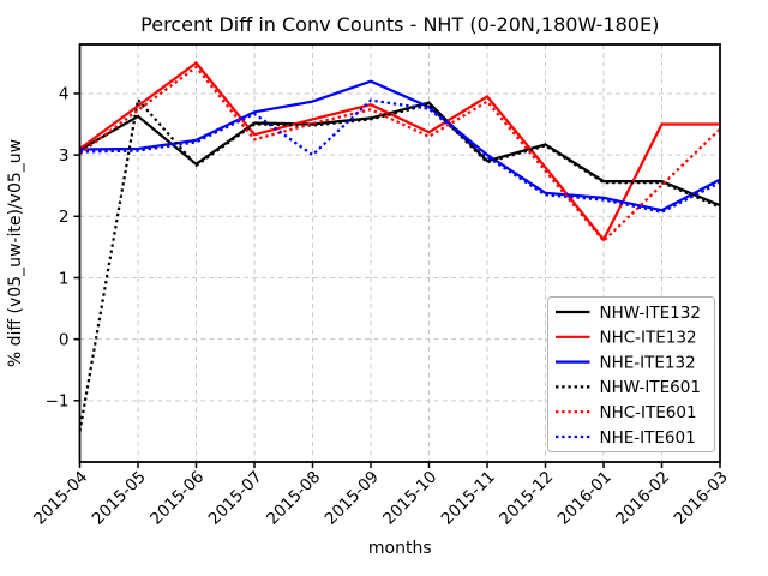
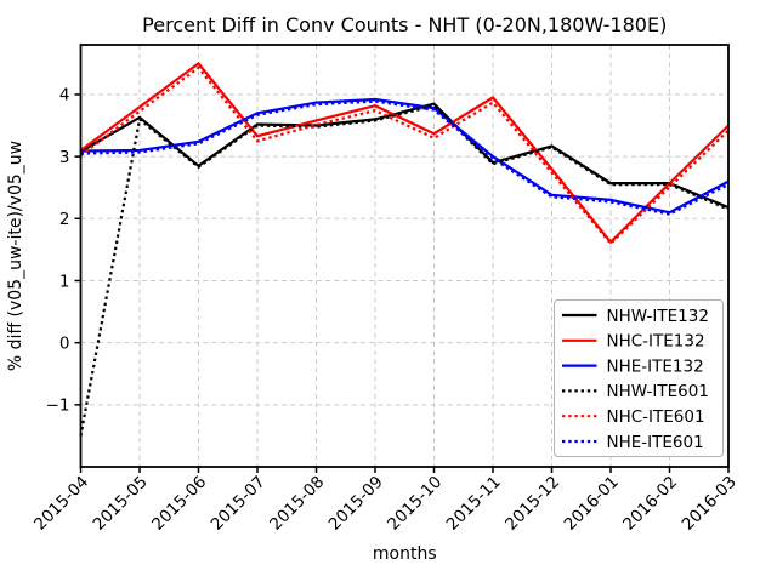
NHW-ITE601/2015-05: 3.9 -> 3.6
NHE-ITE601/2015-08: 3.0 -> 3.8
NHE-ITE132/2015-09: 4.2 -> 3.9
NHC-ITE132/2016-02: 3.5 -> 2.6
